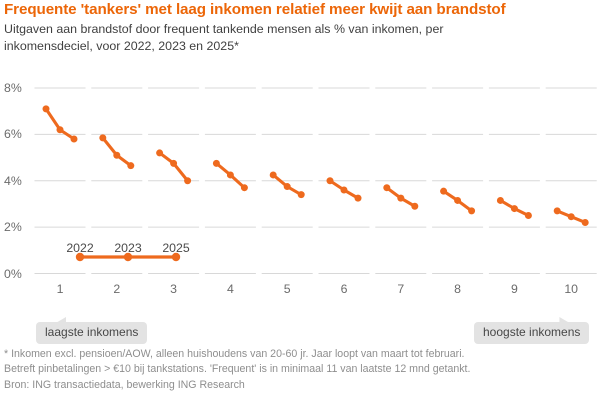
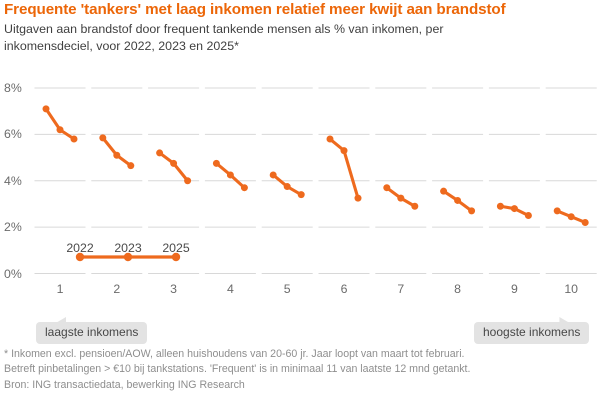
2022/6: 4.0% -> 5.8%
2023/6: 3.6% -> 5.3%
2022/9: 3.1% -> 2.9%
